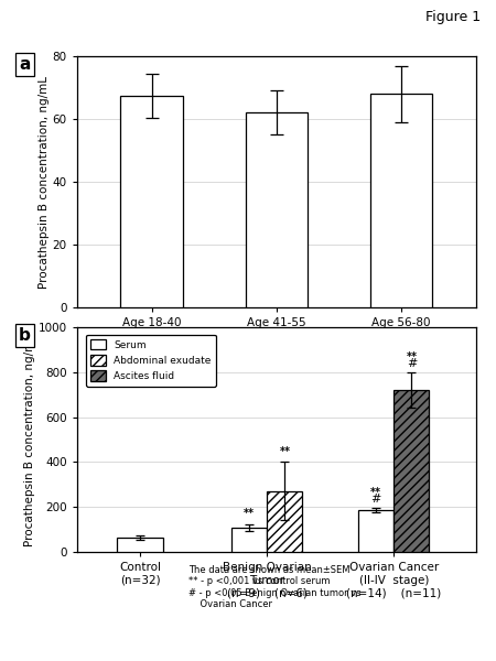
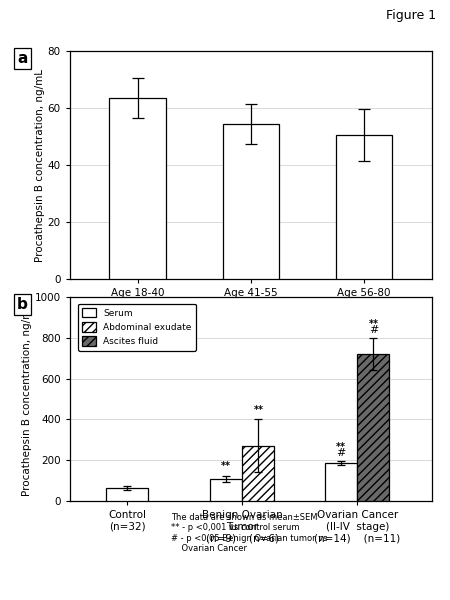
Age 18-40 (n=14): 67.5 -> 63.5
Age 41-55 (n=10): 62.0 -> 54.5
Age 56-80 (n=8): 68.0 -> 50.5
